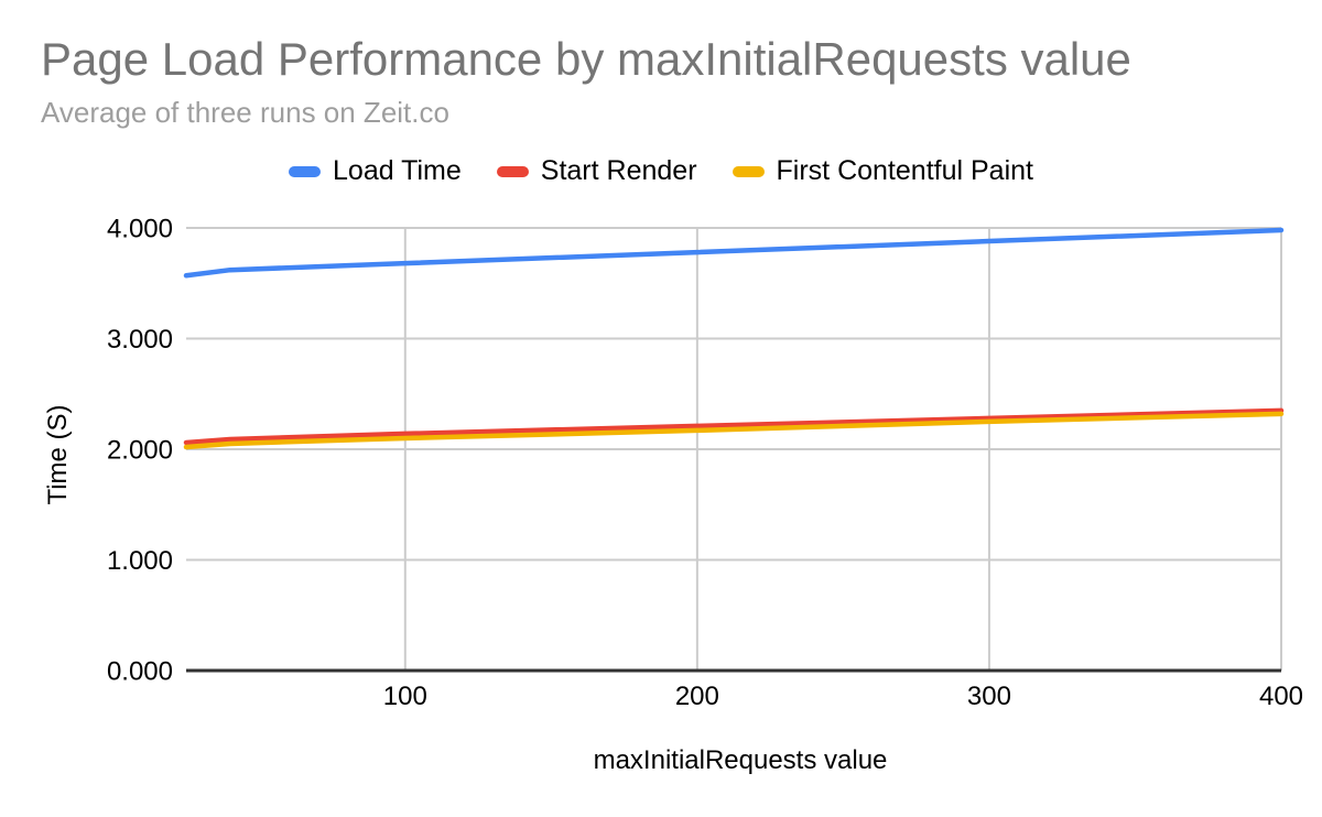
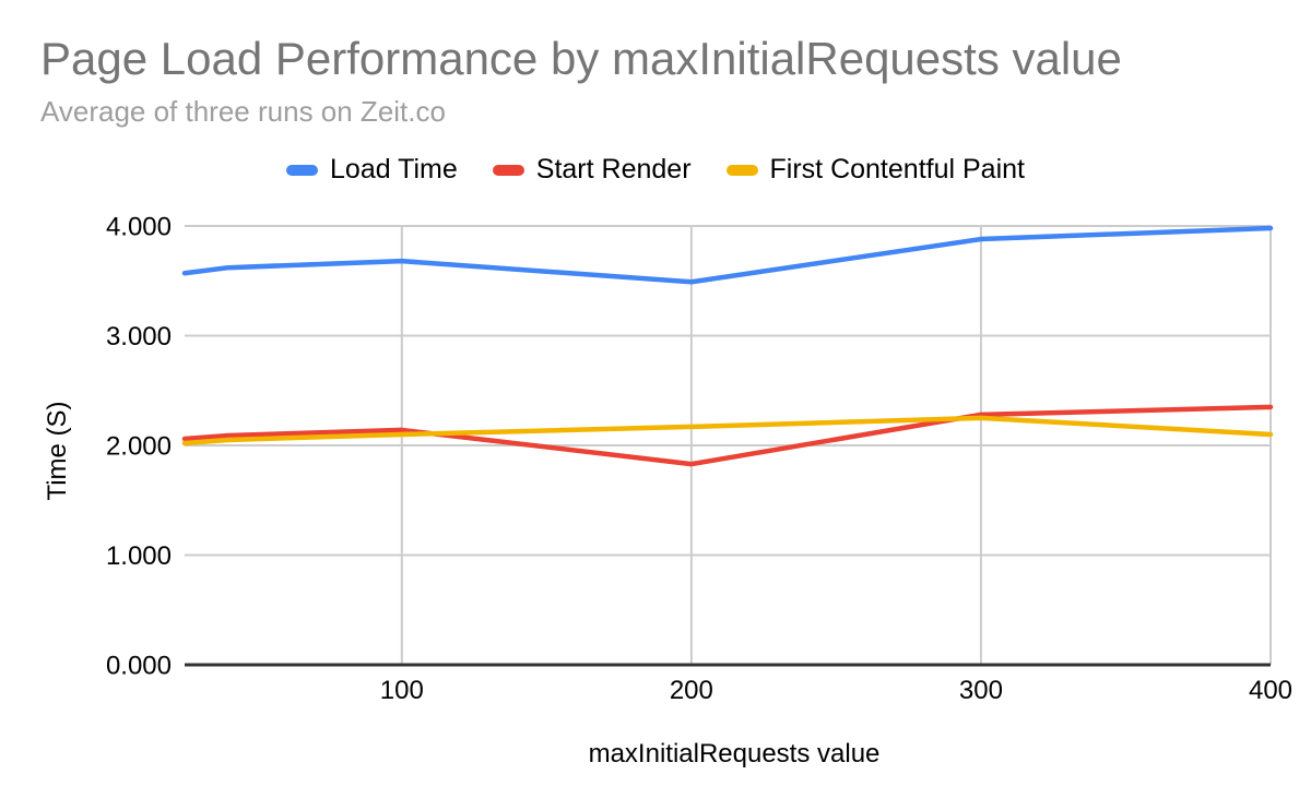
Load Time/200: 3.78 -> 3.49
Start Render/200: 2.21 -> 1.83
First Contentful Paint/400: 2.32 -> 2.10
